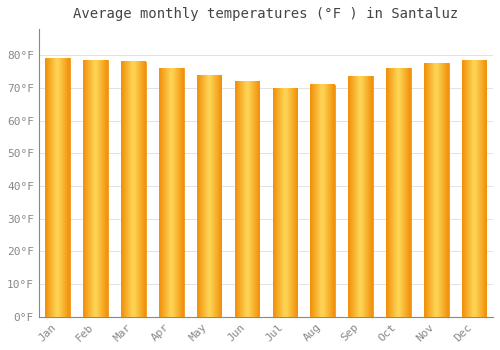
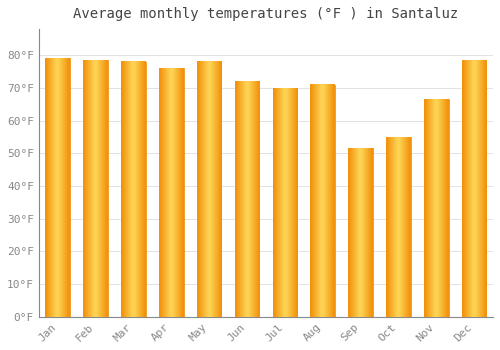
May: 74.0°F -> 78.0°F
Sep: 73.5°F -> 51.5°F
Oct: 76.0°F -> 55.0°F
Nov: 77.5°F -> 66.5°F
